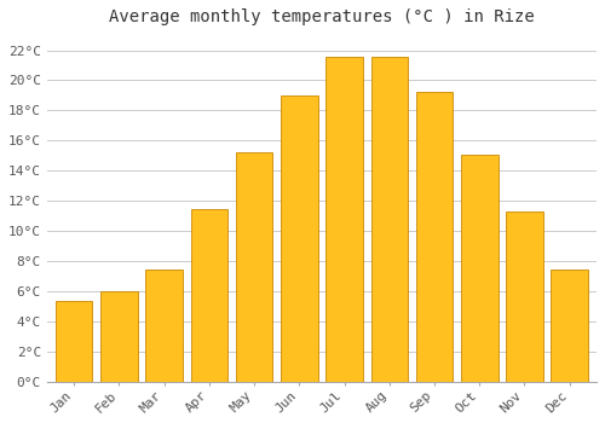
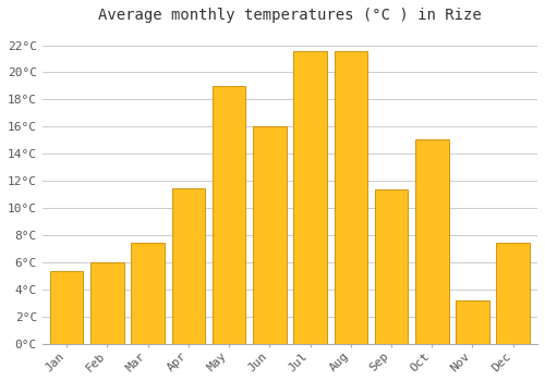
May: 15.2°C -> 19.0°C
Jun: 19.0°C -> 16.0°C
Sep: 19.2°C -> 11.4°C
Nov: 11.3°C -> 3.2°C
